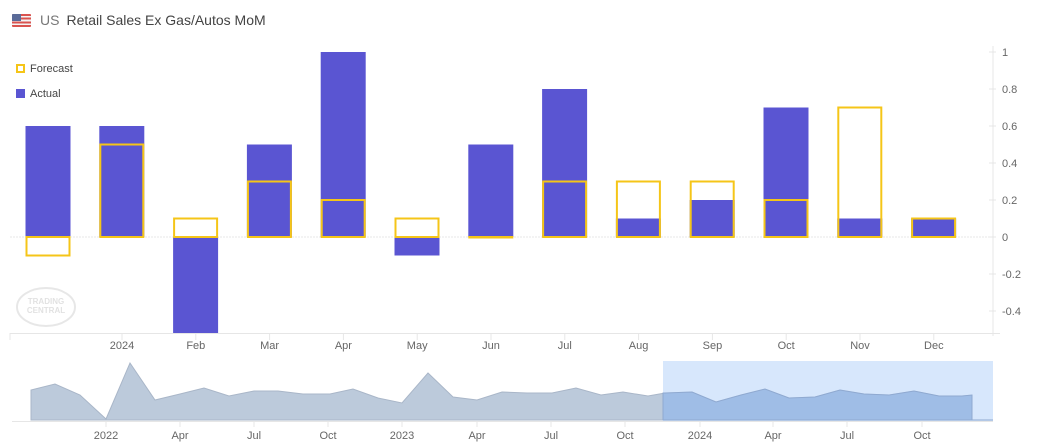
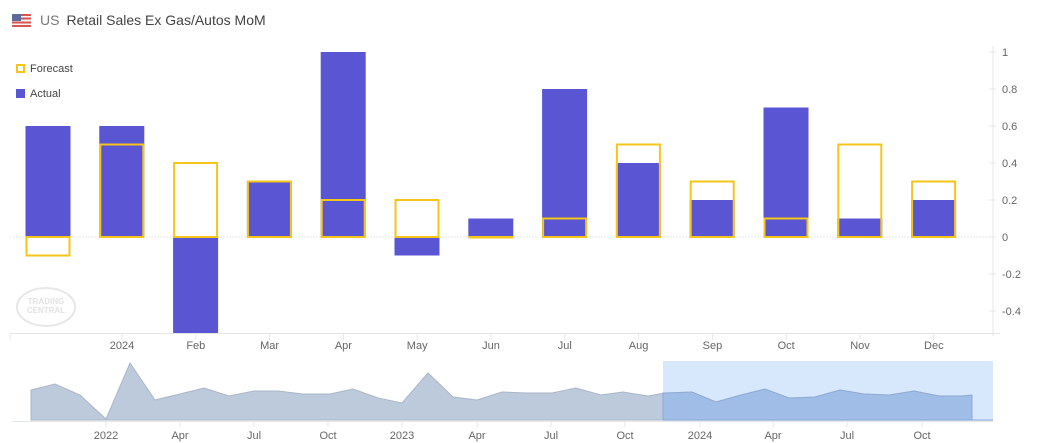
Forecast/Feb: 0.1 -> 0.4
Actual/Mar: 0.5 -> 0.3
Forecast/May: 0.1 -> 0.2
Actual/Jun: 0.5 -> 0.1
Forecast/Jul: 0.3 -> 0.1
Forecast/Aug: 0.3 -> 0.5
Actual/Aug: 0.1 -> 0.4
Forecast/Oct: 0.2 -> 0.1
Forecast/Nov: 0.7 -> 0.5
Forecast/Dec: 0.1 -> 0.3
Actual/Dec: 0.1 -> 0.2
